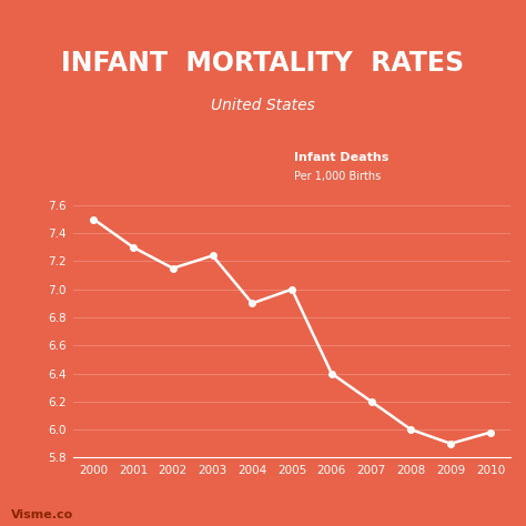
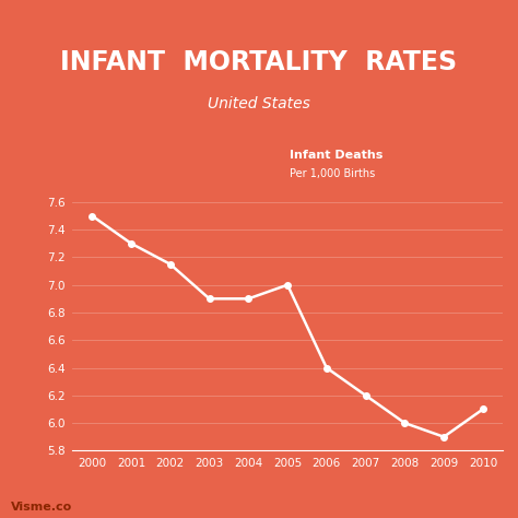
2003: 7.24 -> 6.90
2010: 5.98 -> 6.10
